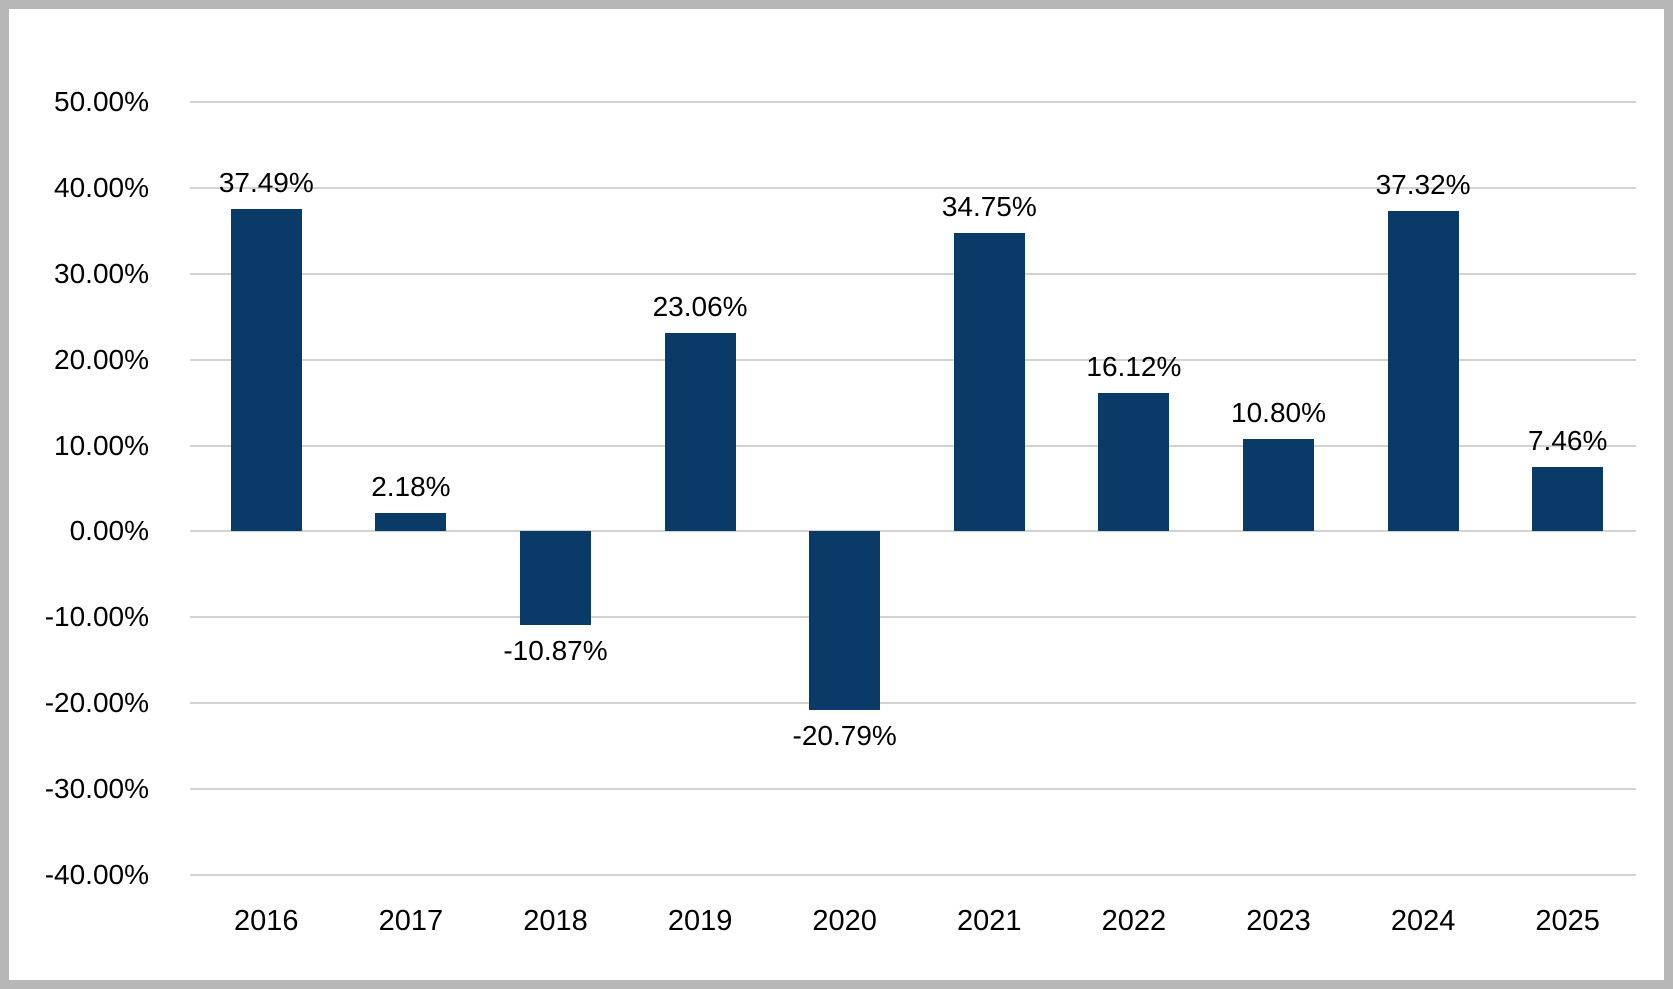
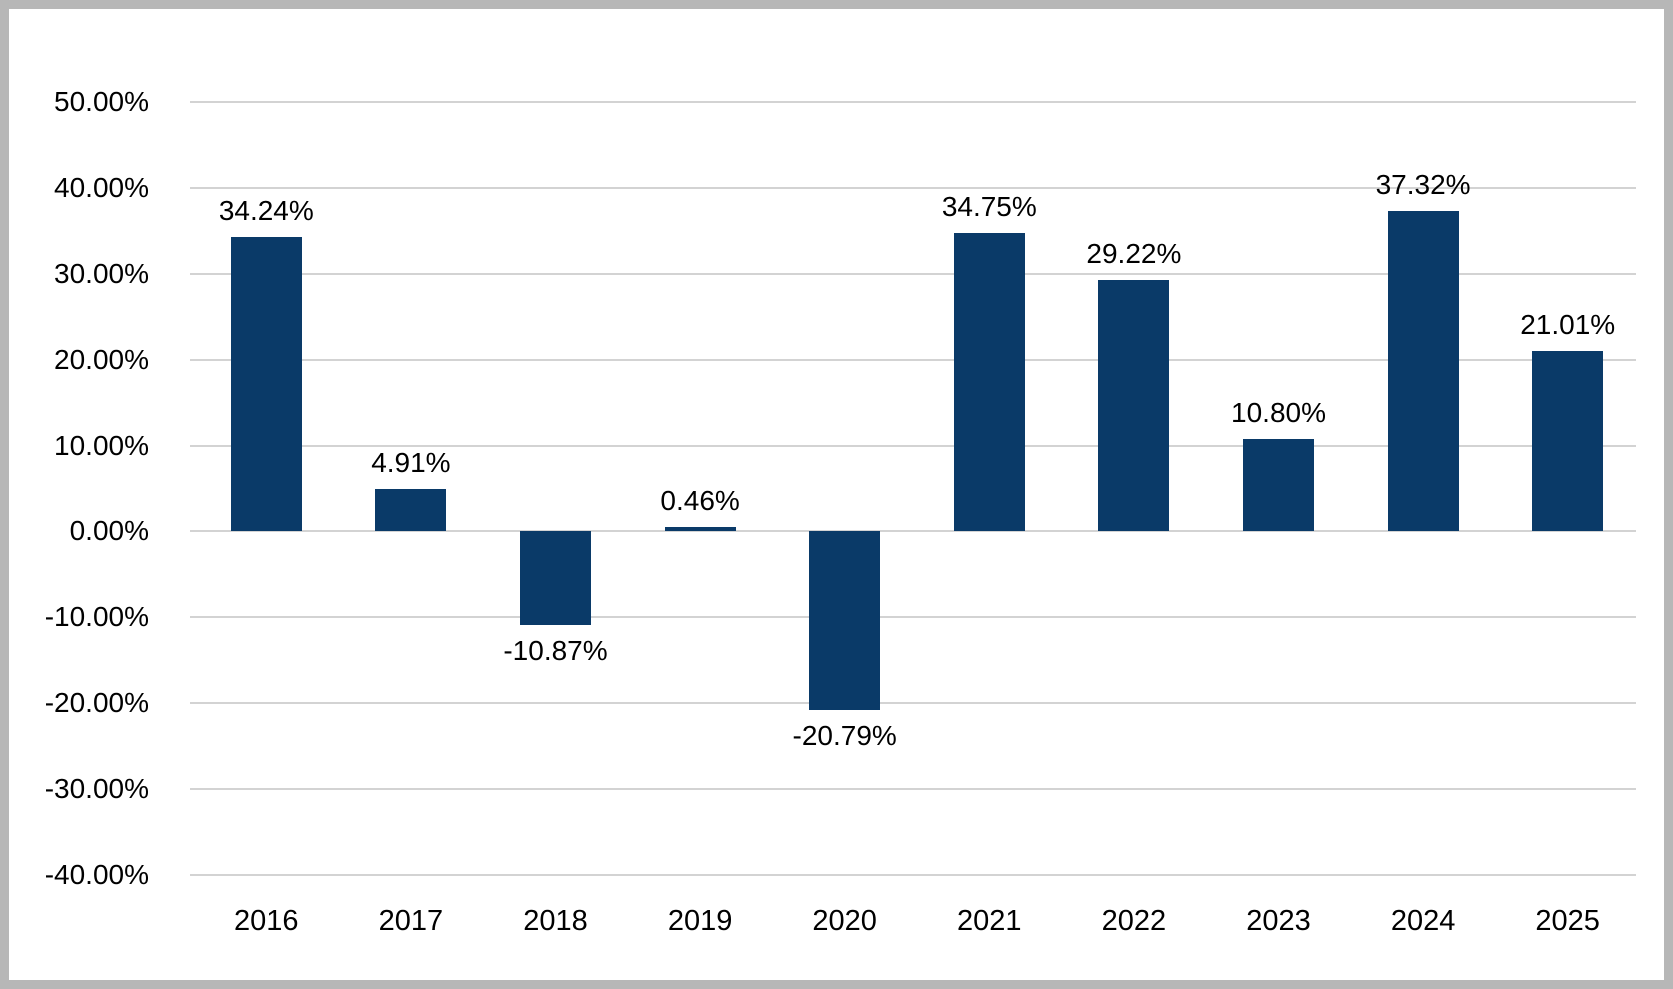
2016: 37.49% -> 34.24%
2017: 2.18% -> 4.91%
2019: 23.06% -> 0.46%
2022: 16.12% -> 29.22%
2025: 7.46% -> 21.01%
